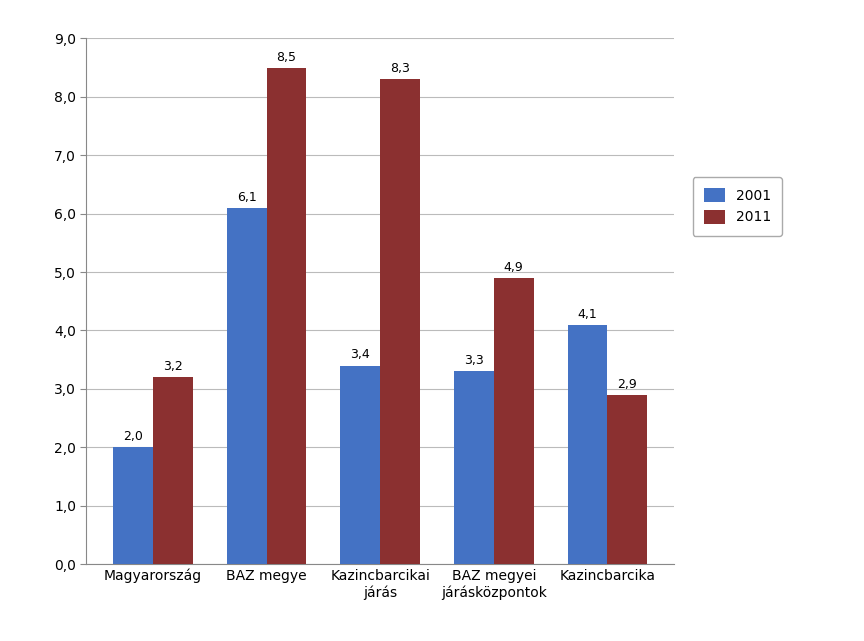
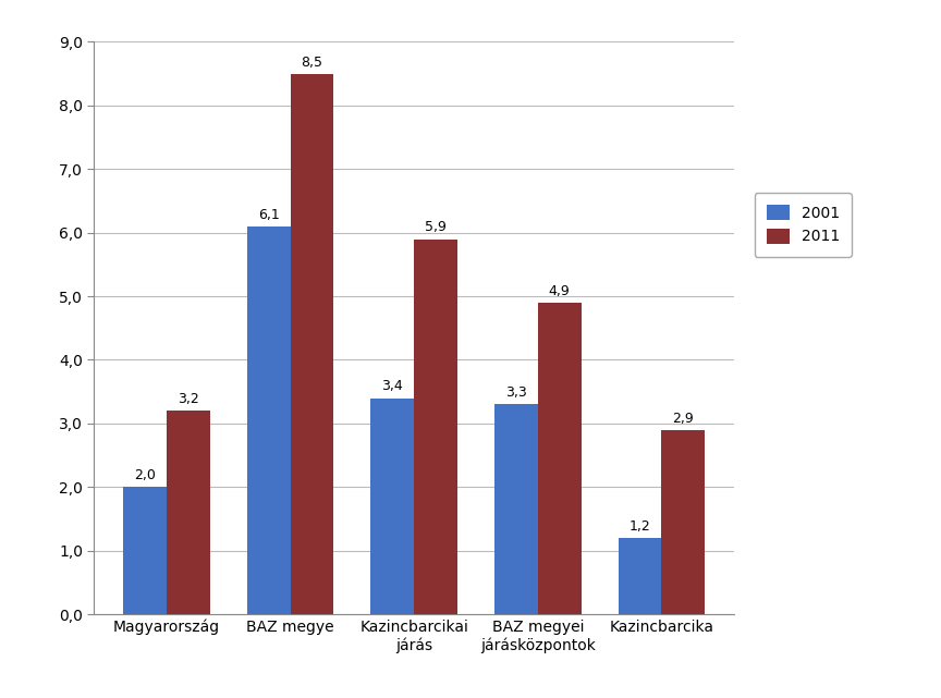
2011/Kazincbarcikai járás: 8,3 -> 5,9
2001/Kazincbarcika: 4,1 -> 1,2
